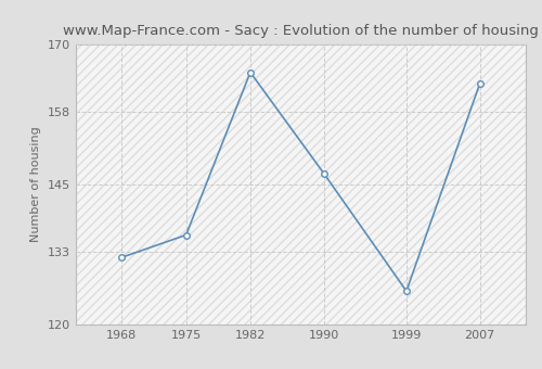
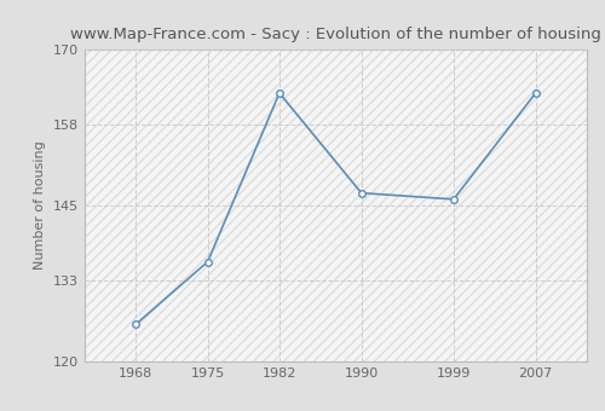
1968: 132 -> 126
1982: 165 -> 163
1999: 126 -> 146
